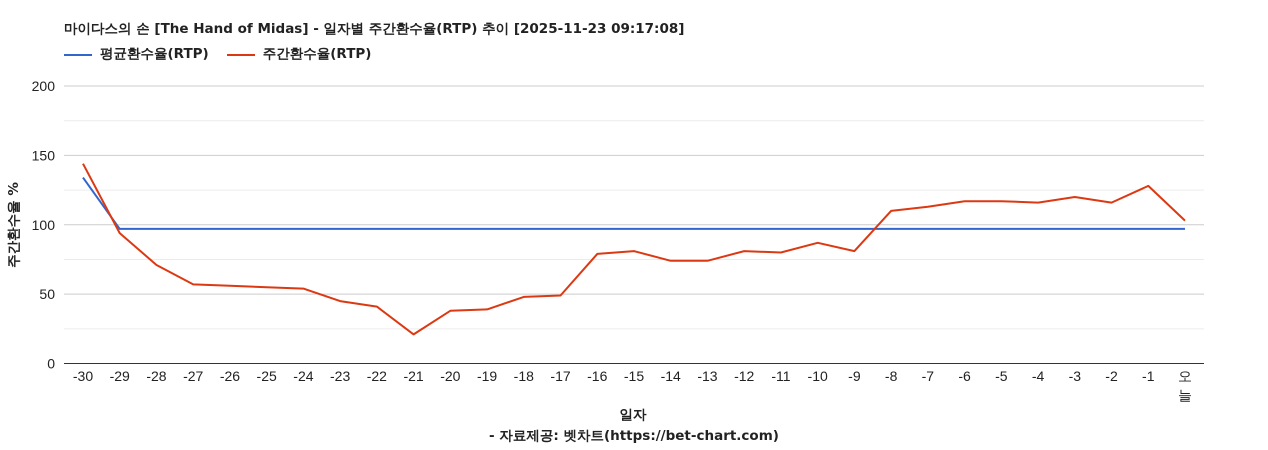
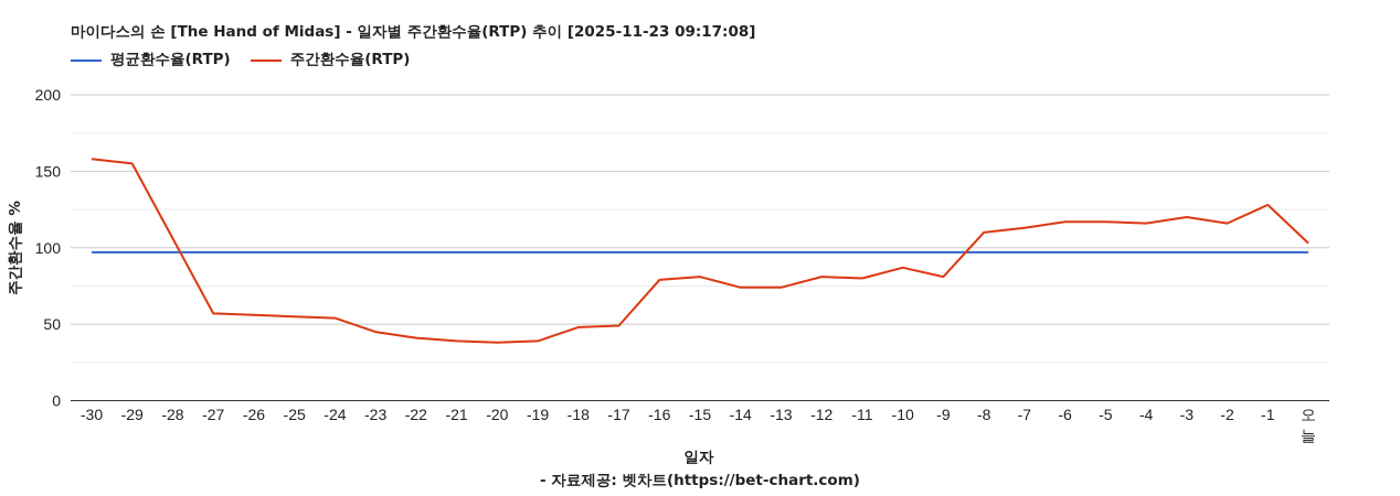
평균환수율(RTP)/-30: 134 -> 97
주간환수율(RTP)/-30: 144 -> 158
주간환수율(RTP)/-29: 94 -> 155
주간환수율(RTP)/-28: 71 -> 106
주간환수율(RTP)/-21: 21 -> 39
